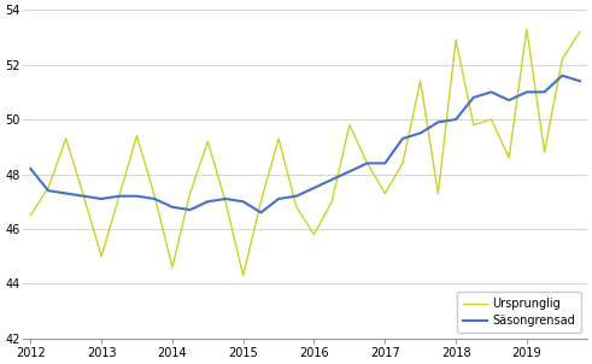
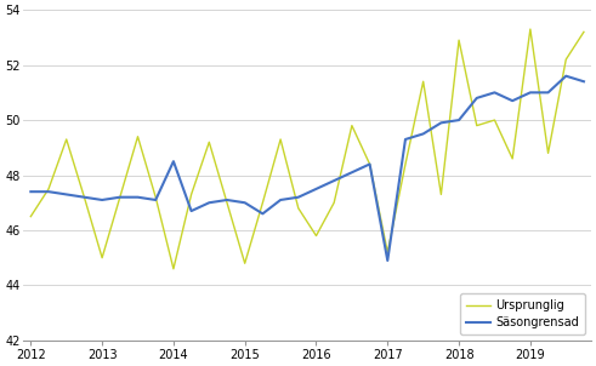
Säsongrensad/2012: 48.2 -> 47.4
Säsongrensad/2014: 46.8 -> 48.5
Ursprunglig/2015: 44.3 -> 44.8
Ursprunglig/2017: 47.3 -> 45.2
Säsongrensad/2017: 48.4 -> 44.9
